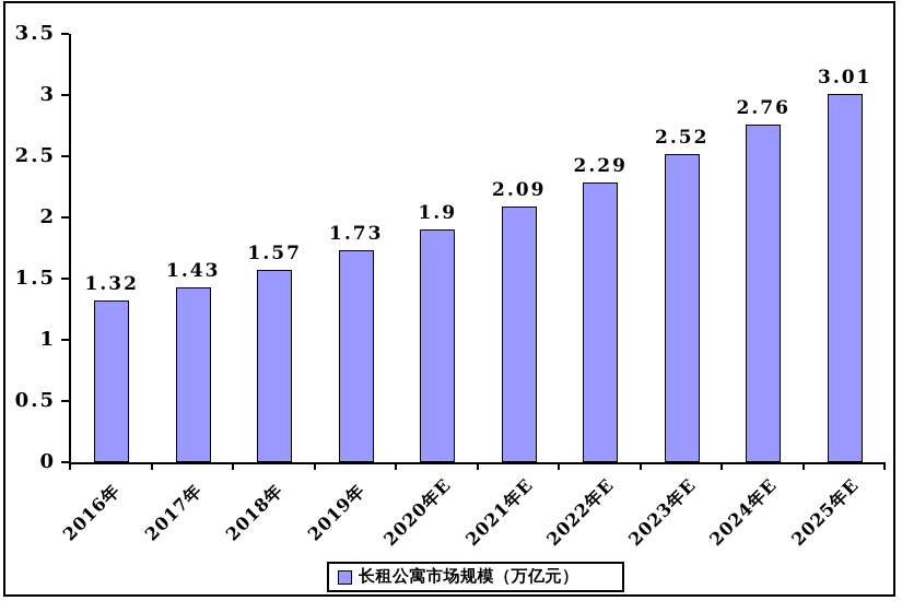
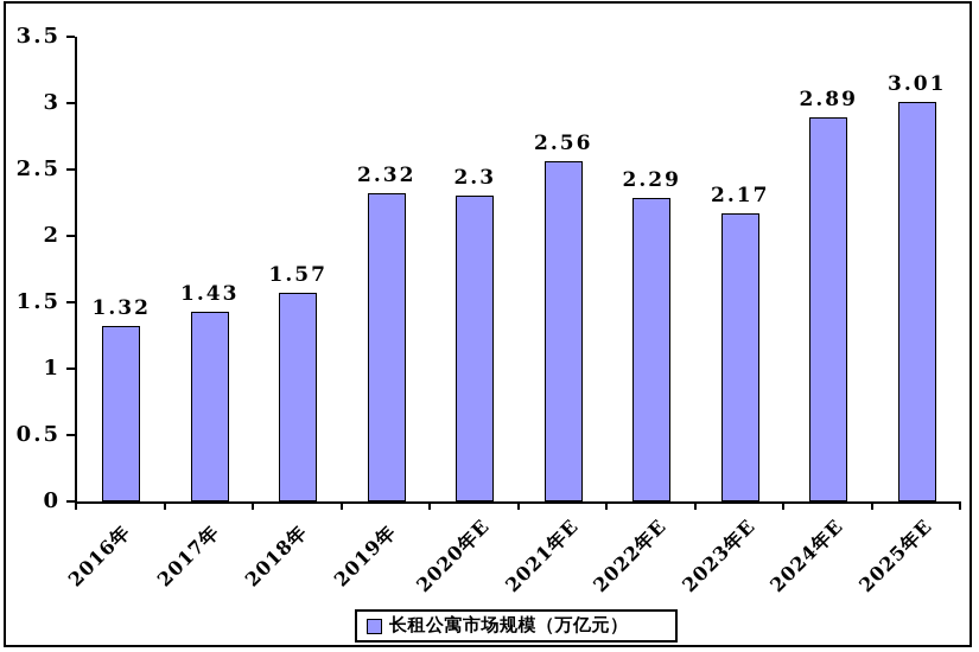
2019年: 1.73 -> 2.32
2020年E: 1.9 -> 2.3
2021年E: 2.09 -> 2.56
2023年E: 2.52 -> 2.17
2024年E: 2.76 -> 2.89
